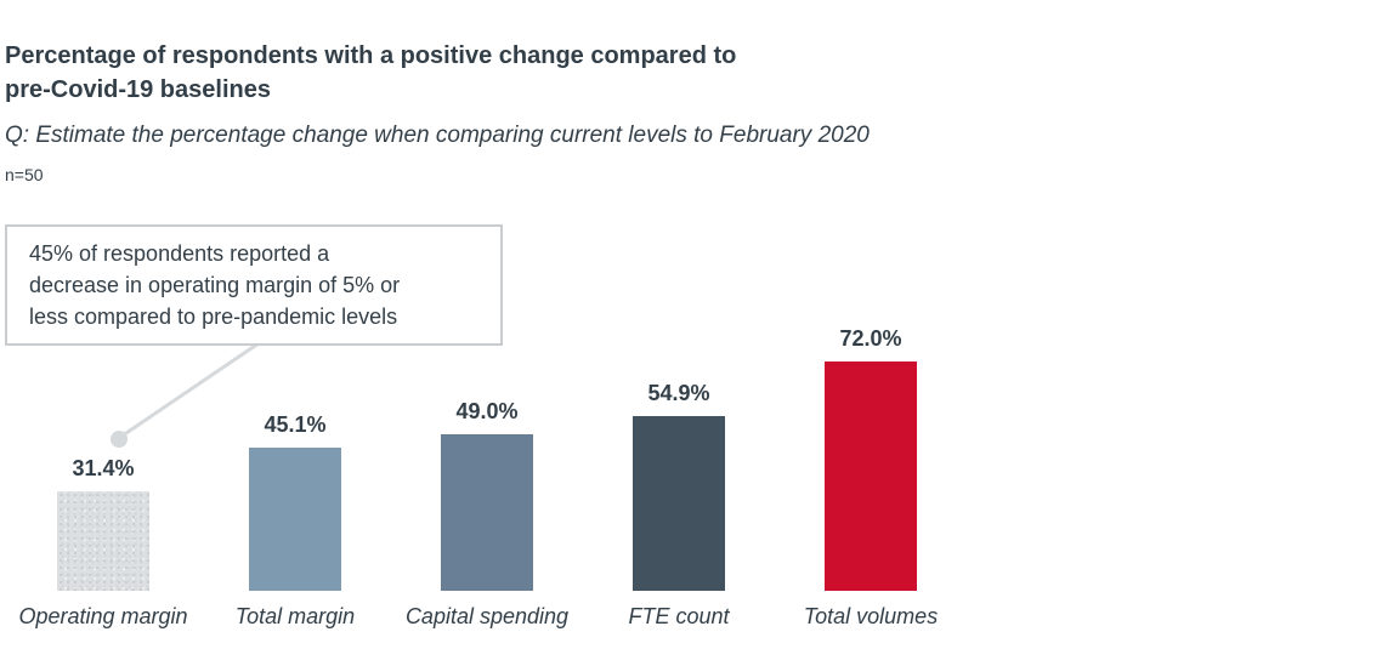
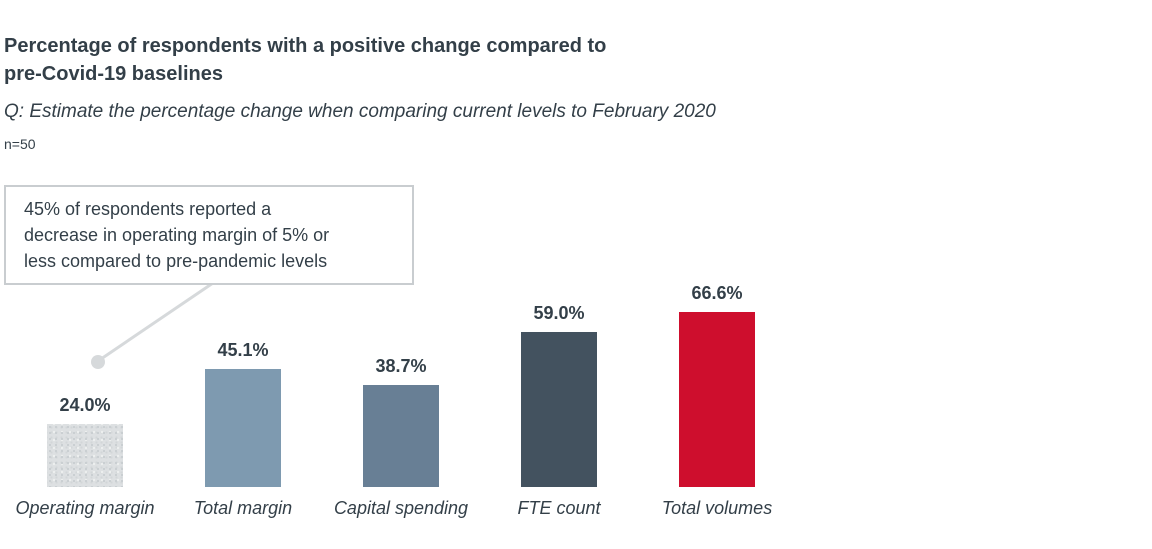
Operating margin: 31.4% -> 24.0%
Capital spending: 49.0% -> 38.7%
FTE count: 54.9% -> 59.0%
Total volumes: 72.0% -> 66.6%
